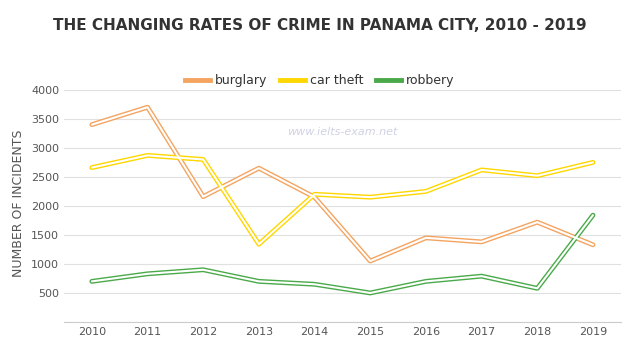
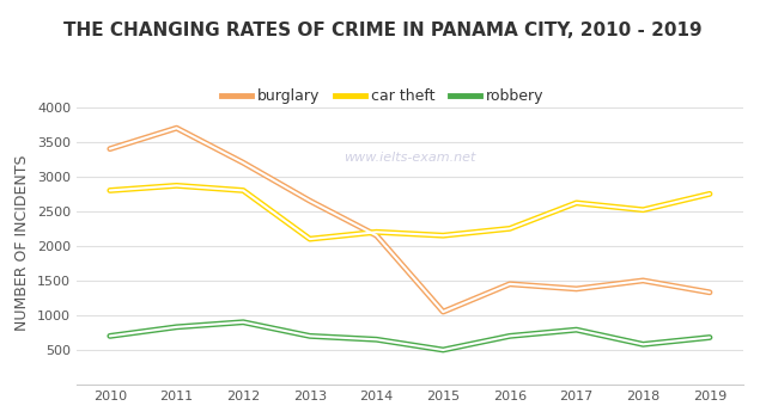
car theft/2010: 2660 -> 2800
burglary/2012: 2160 -> 3200
car theft/2013: 1340 -> 2100
burglary/2018: 1720 -> 1500
robbery/2019: 1840 -> 680
